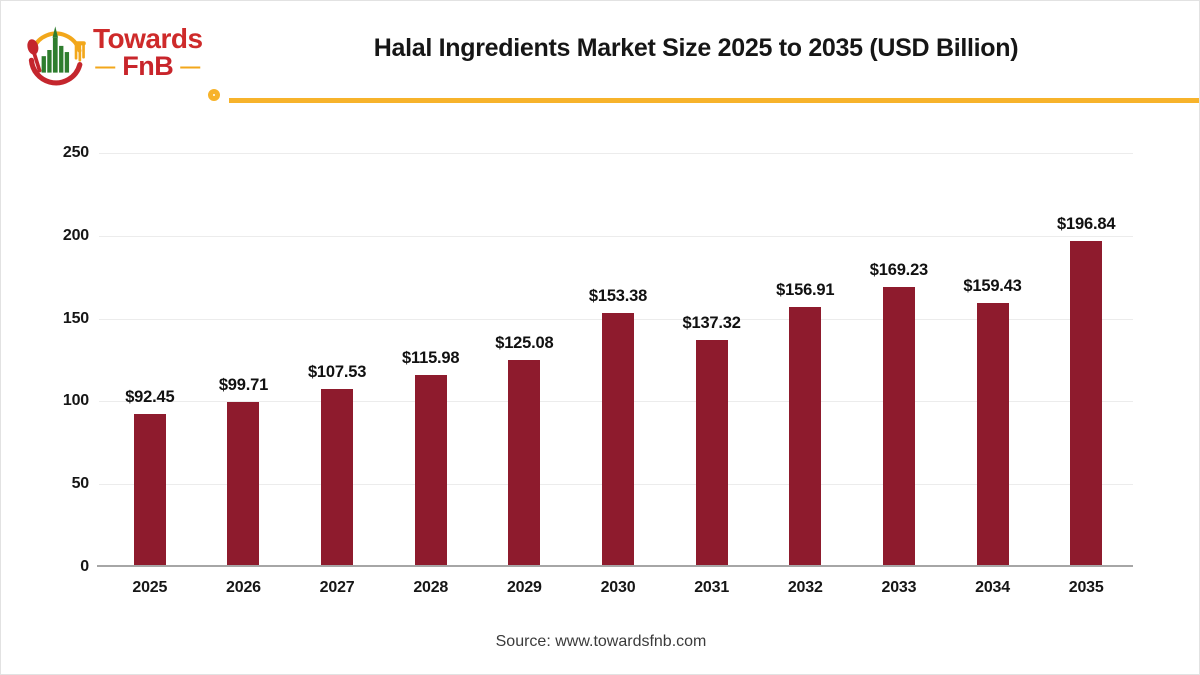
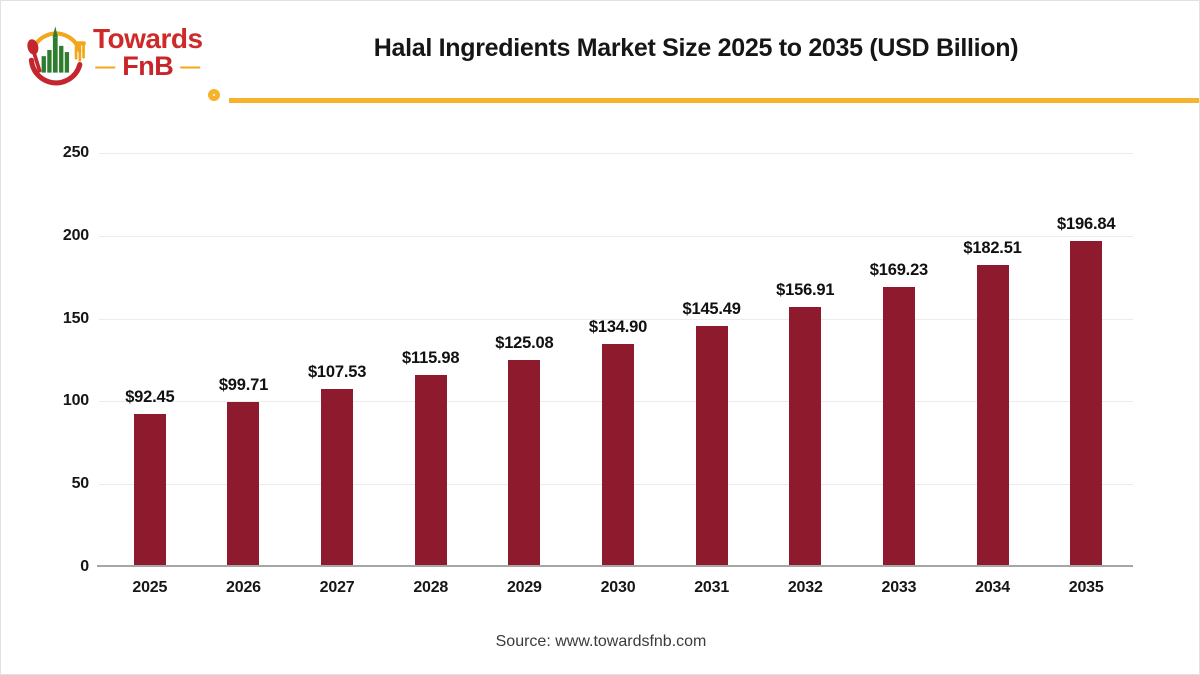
2030: $153.38 -> $134.90
2031: $137.32 -> $145.49
2034: $159.43 -> $182.51
